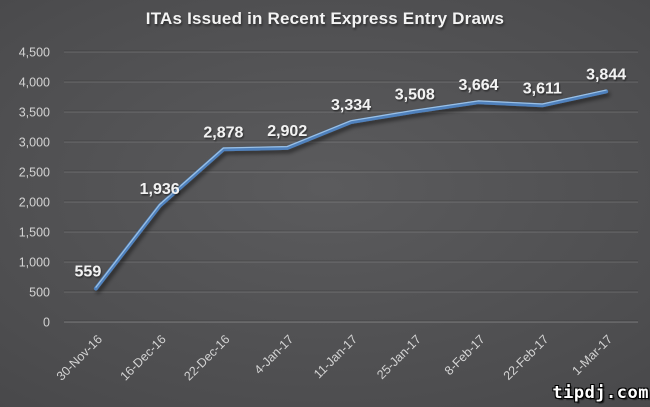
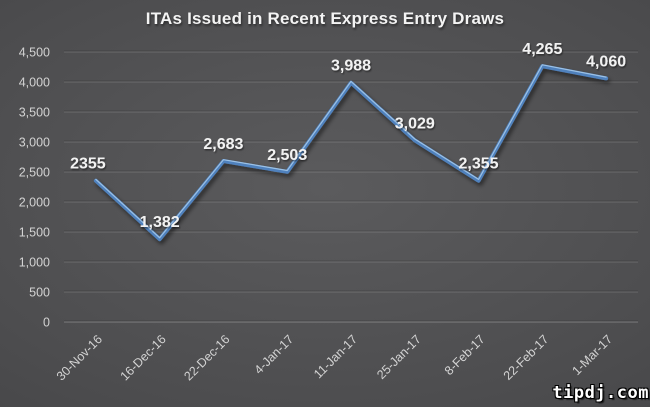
30-Nov-16: 559 -> 2355
16-Dec-16: 1,936 -> 1,382
22-Dec-16: 2,878 -> 2,683
4-Jan-17: 2,902 -> 2,503
11-Jan-17: 3,334 -> 3,988
25-Jan-17: 3,508 -> 3,029
8-Feb-17: 3,664 -> 2,355
22-Feb-17: 3,611 -> 4,265
1-Mar-17: 3,844 -> 4,060
